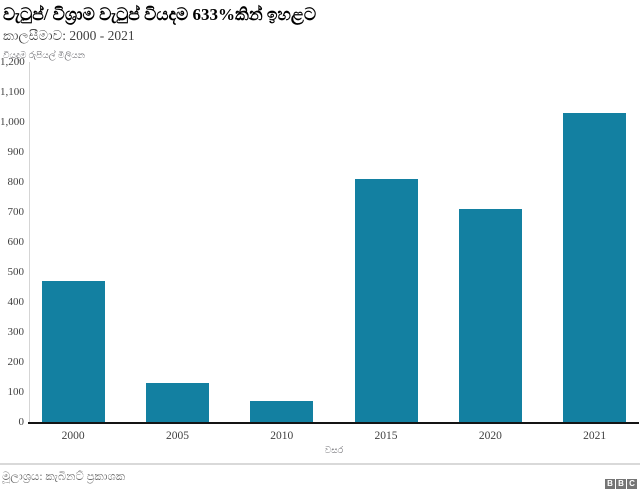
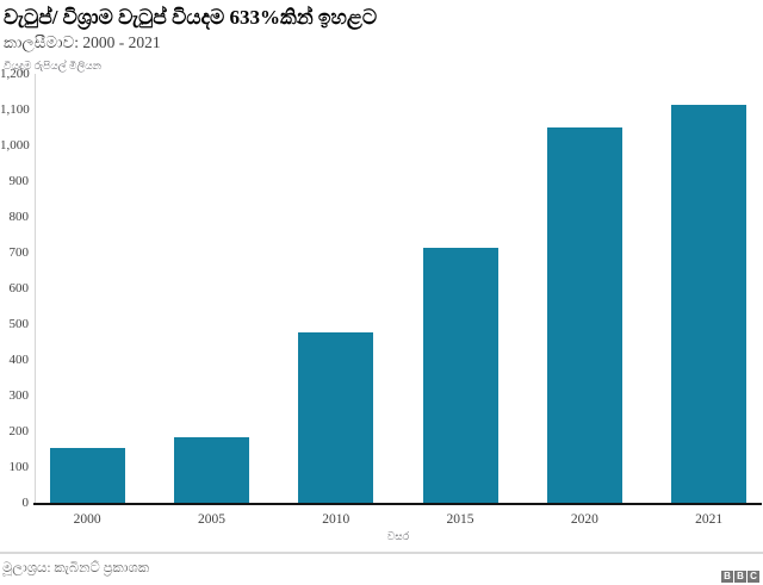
2000: 470 -> 150
2005: 130 -> 180
2010: 70 -> 480
2015: 810 -> 720
2020: 710 -> 1050
2021: 1030 -> 1120
